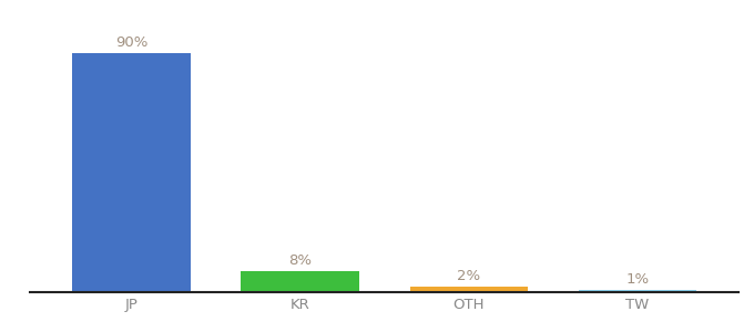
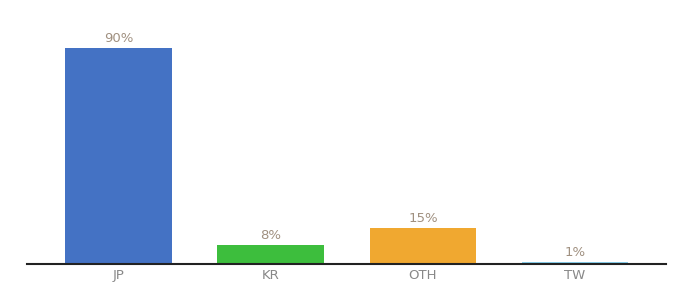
OTH: 2% -> 15%
